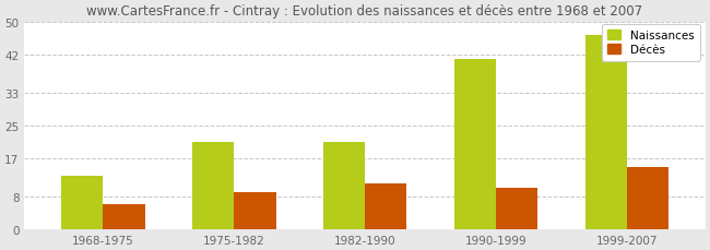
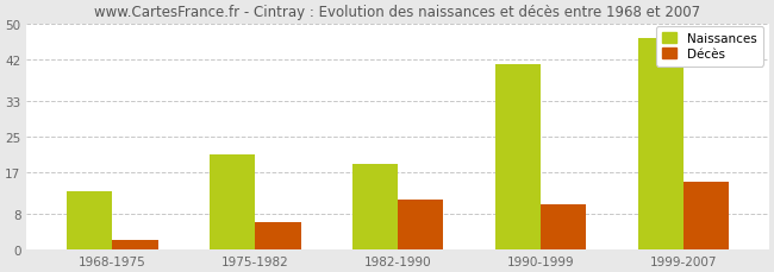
Décès/1968-1975: 6 -> 2
Décès/1975-1982: 9 -> 6
Naissances/1982-1990: 21 -> 19
